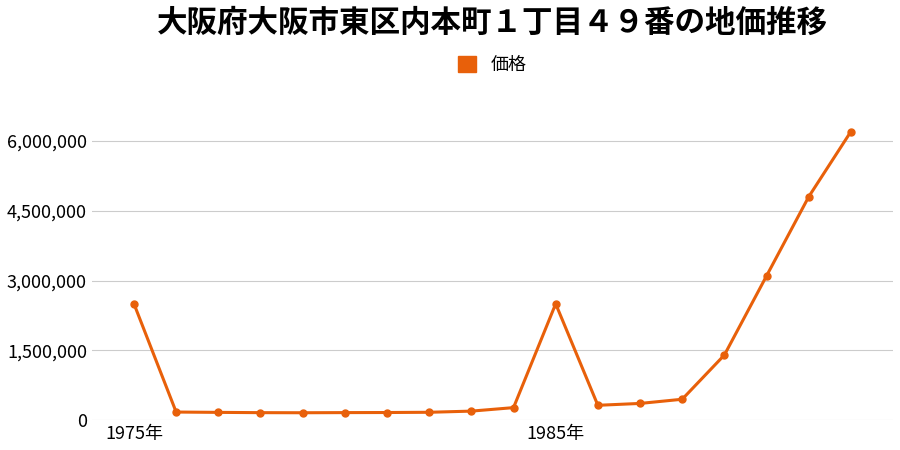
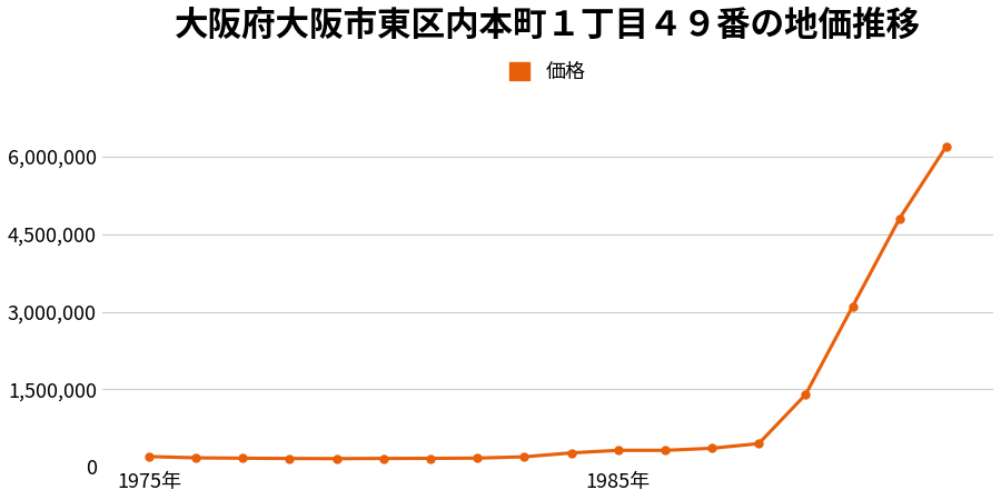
1975年: 2,500,000 -> 200,000
1985年: 2,500,000 -> 320,000
